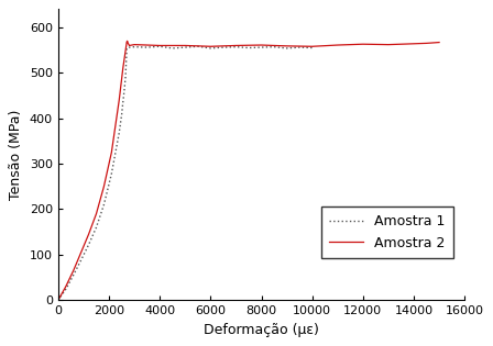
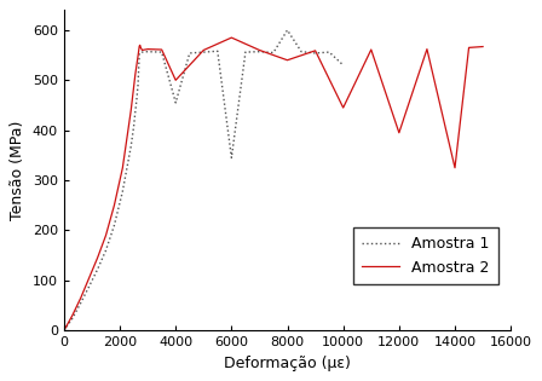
Amostra 1/4000: 558 -> 455
Amostra 2/4000: 560 -> 500
Amostra 1/6000: 554 -> 345
Amostra 2/6000: 558 -> 585
Amostra 1/8000: 556 -> 600
Amostra 2/8000: 561 -> 540
Amostra 1/10000: 555 -> 530
Amostra 2/10000: 558 -> 445
Amostra 2/12000: 563 -> 395
Amostra 2/14000: 564 -> 325
